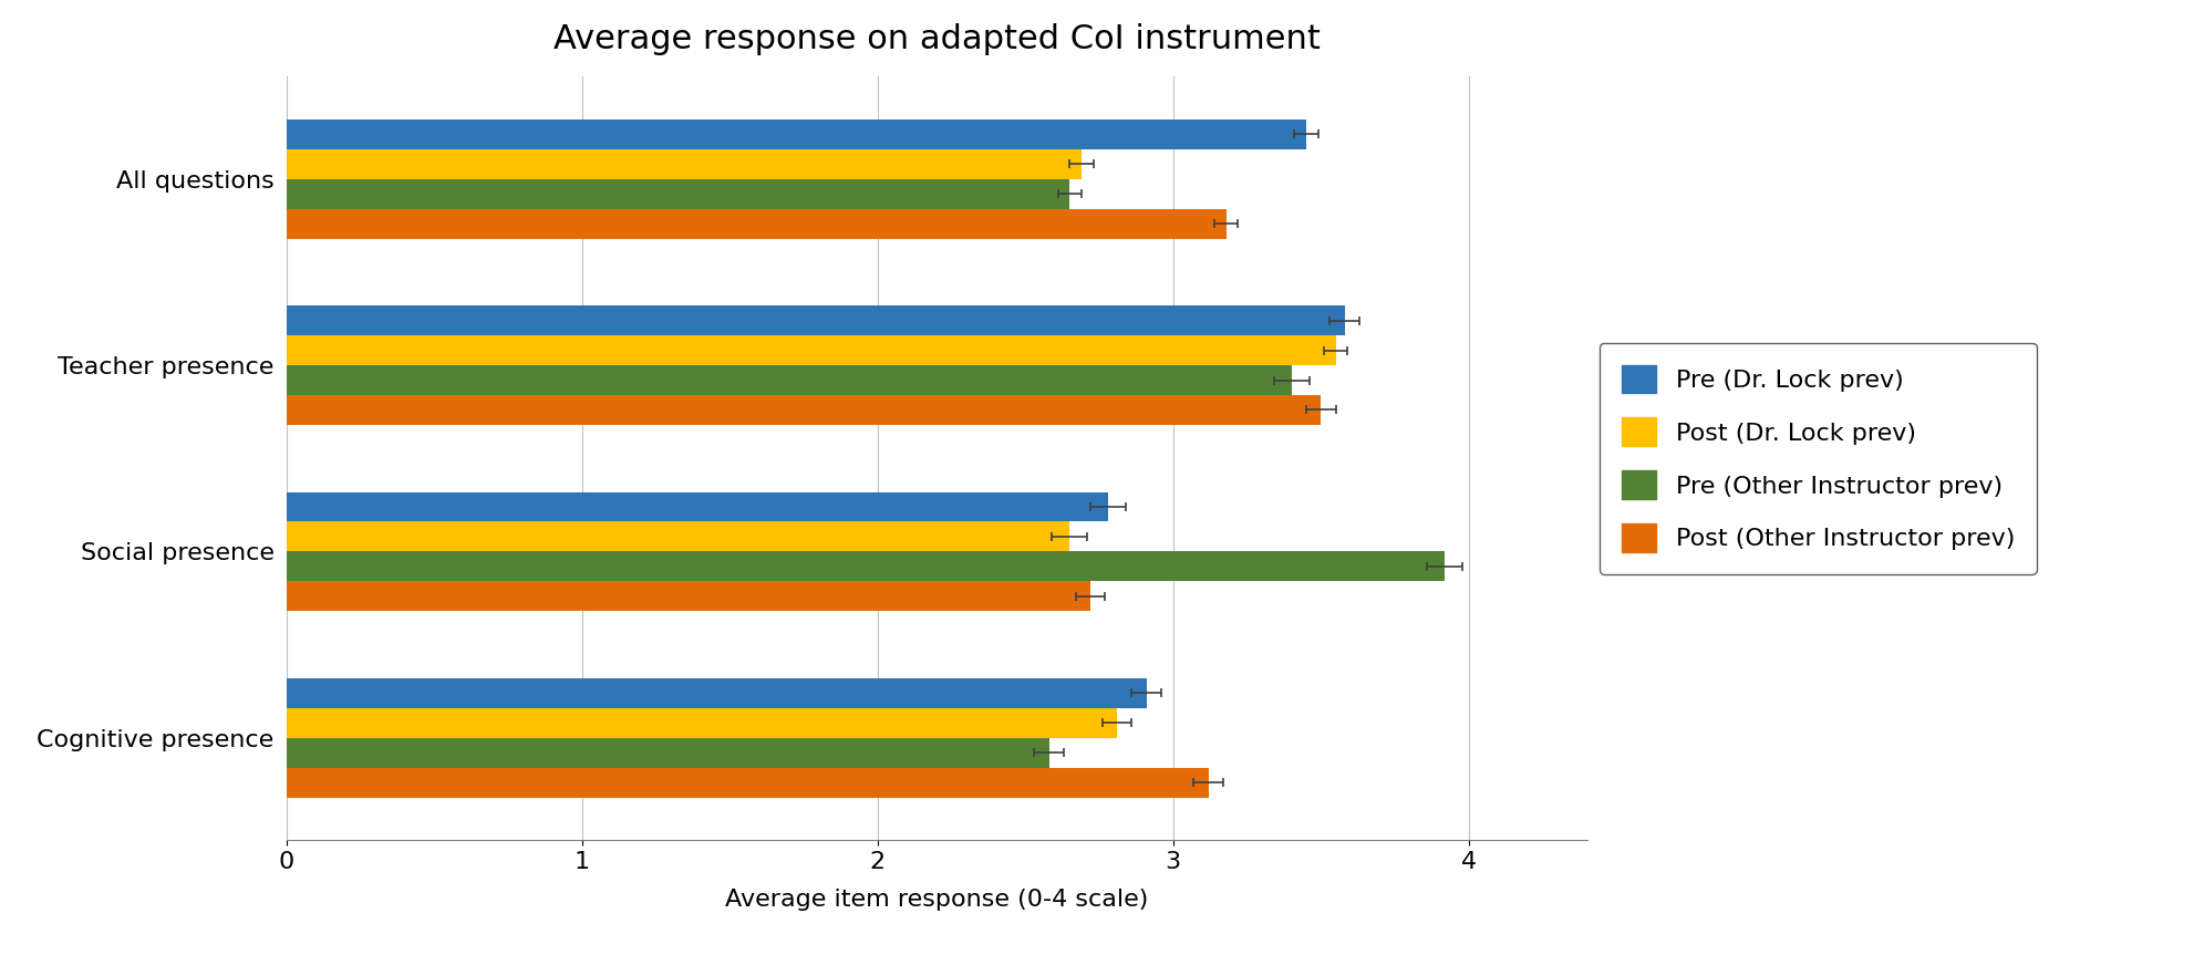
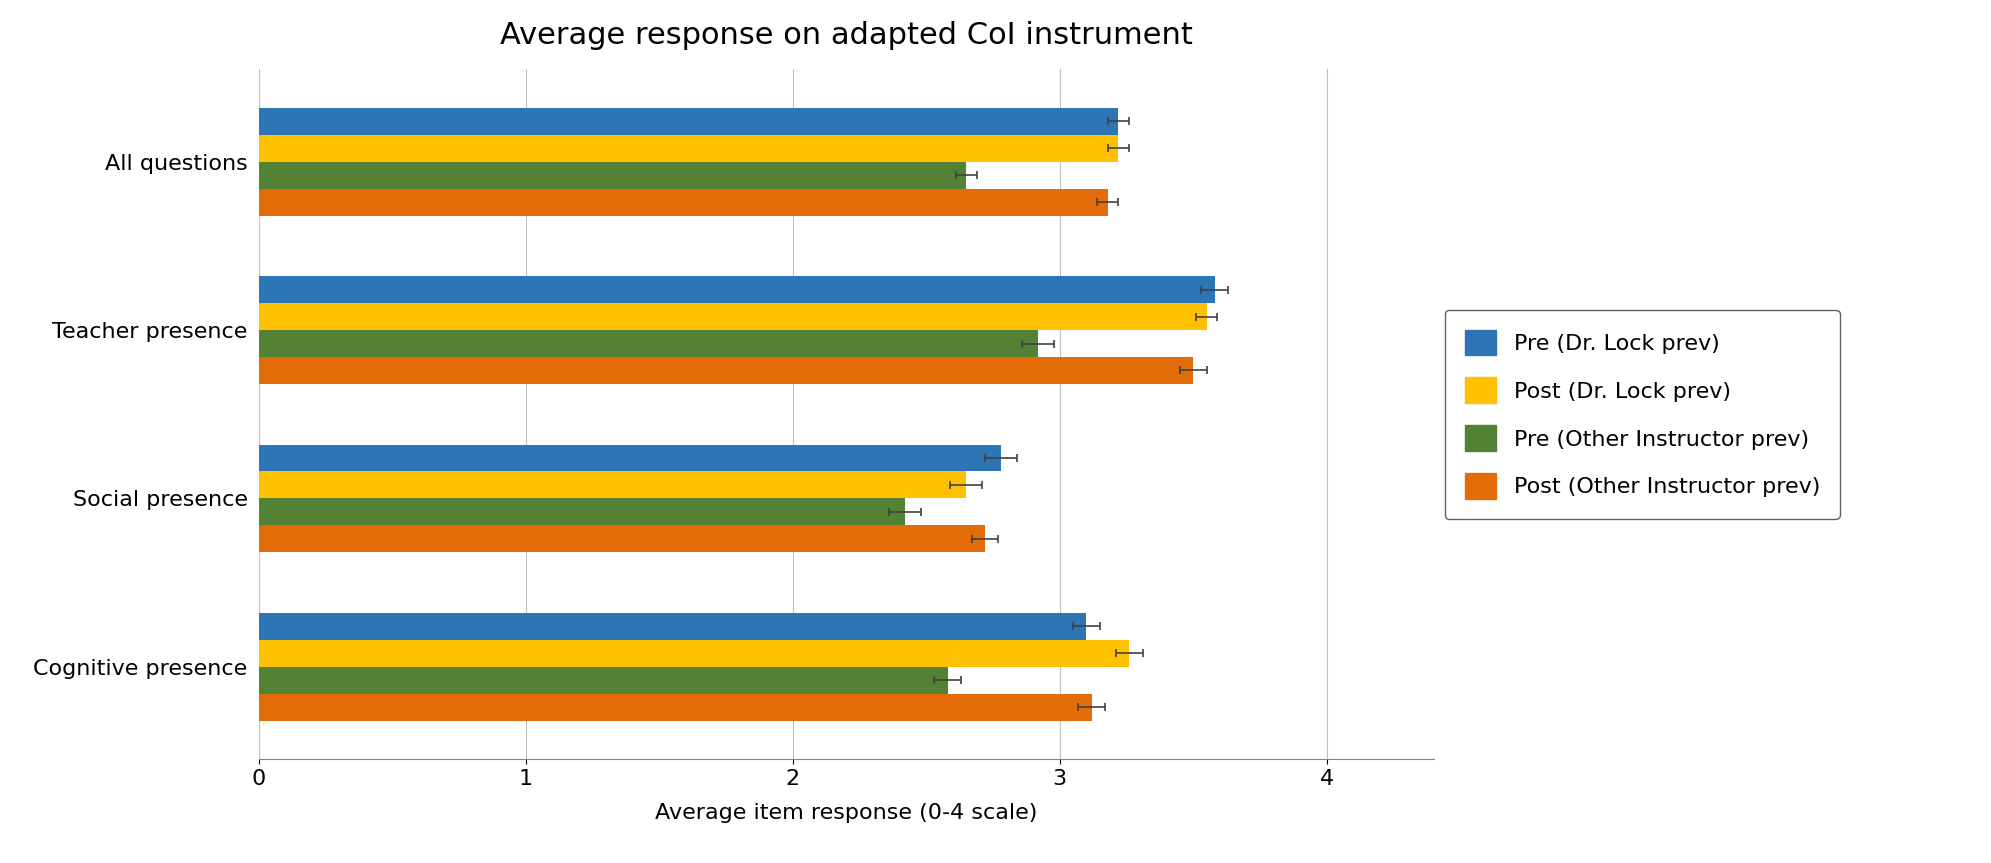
Pre (Dr. Lock prev)/All questions: 3.45 -> 3.22
Post (Dr. Lock prev)/All questions: 2.69 -> 3.22
Pre (Other Instructor prev)/Teacher presence: 3.40 -> 2.92
Pre (Other Instructor prev)/Social presence: 3.92 -> 2.42
Pre (Dr. Lock prev)/Cognitive presence: 2.91 -> 3.10
Post (Dr. Lock prev)/Cognitive presence: 2.81 -> 3.26
